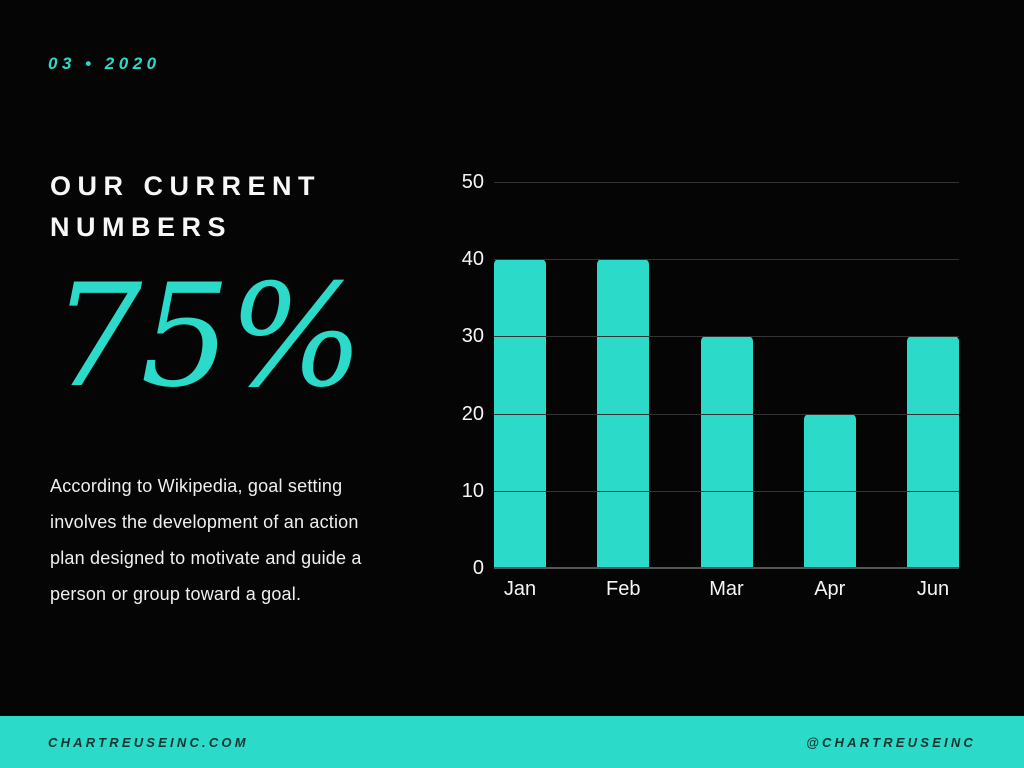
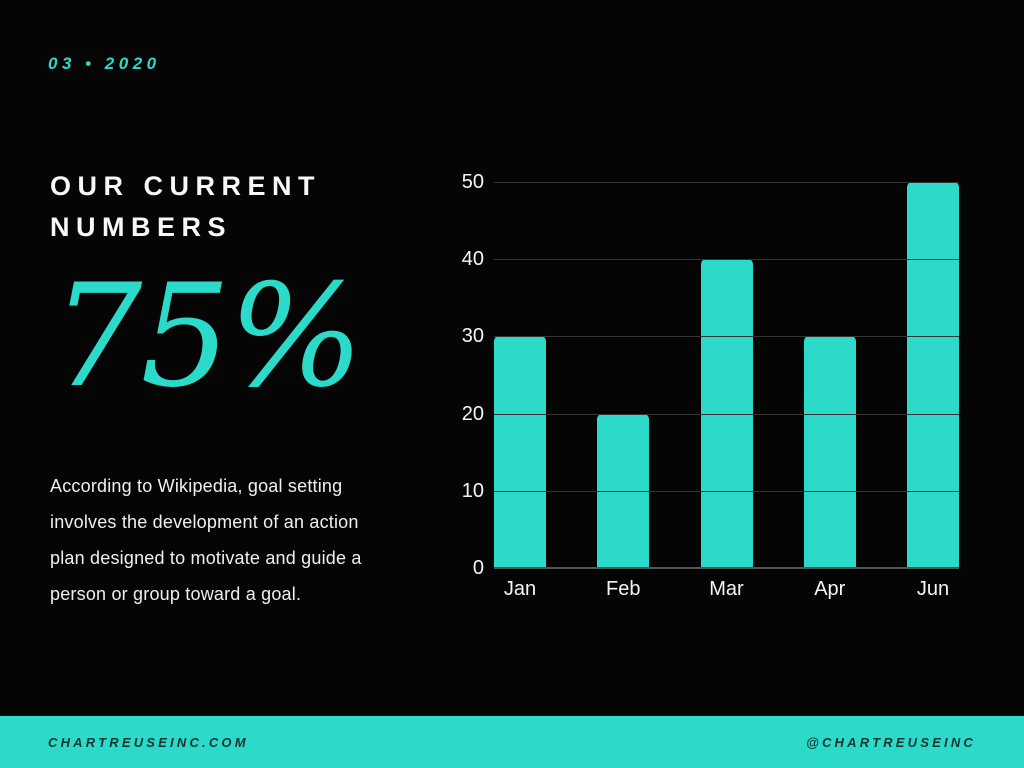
Jan: 40 -> 30
Feb: 40 -> 20
Mar: 30 -> 40
Apr: 20 -> 30
Jun: 30 -> 50
